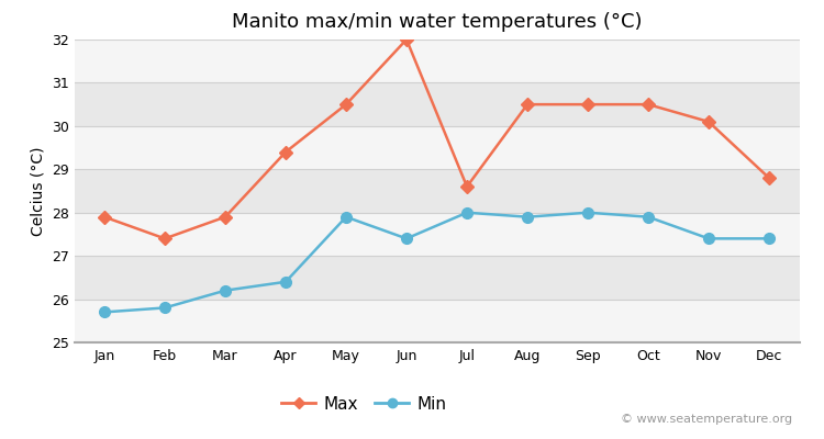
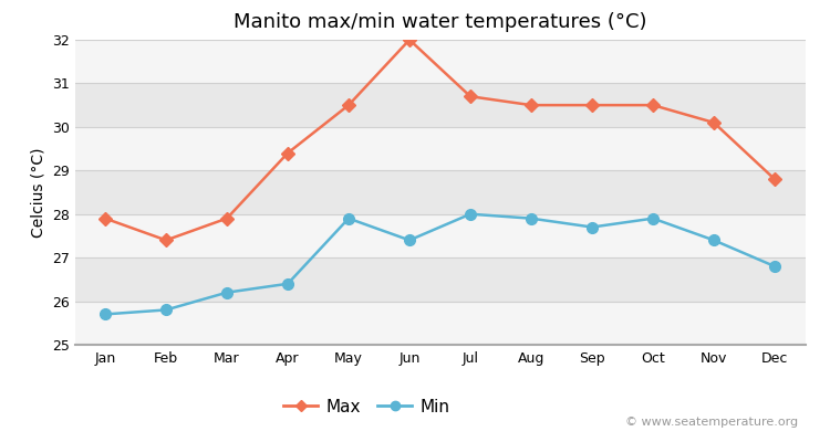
Max/Jul: 28.6 -> 30.7
Min/Sep: 28.0 -> 27.7
Min/Dec: 27.4 -> 26.8
